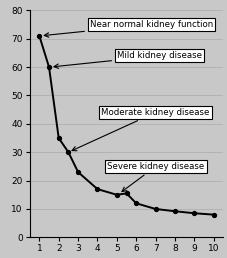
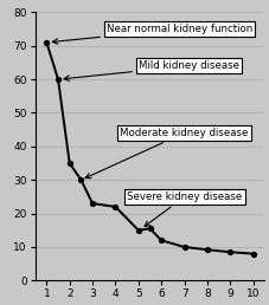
4: 17.0 -> 22.0
